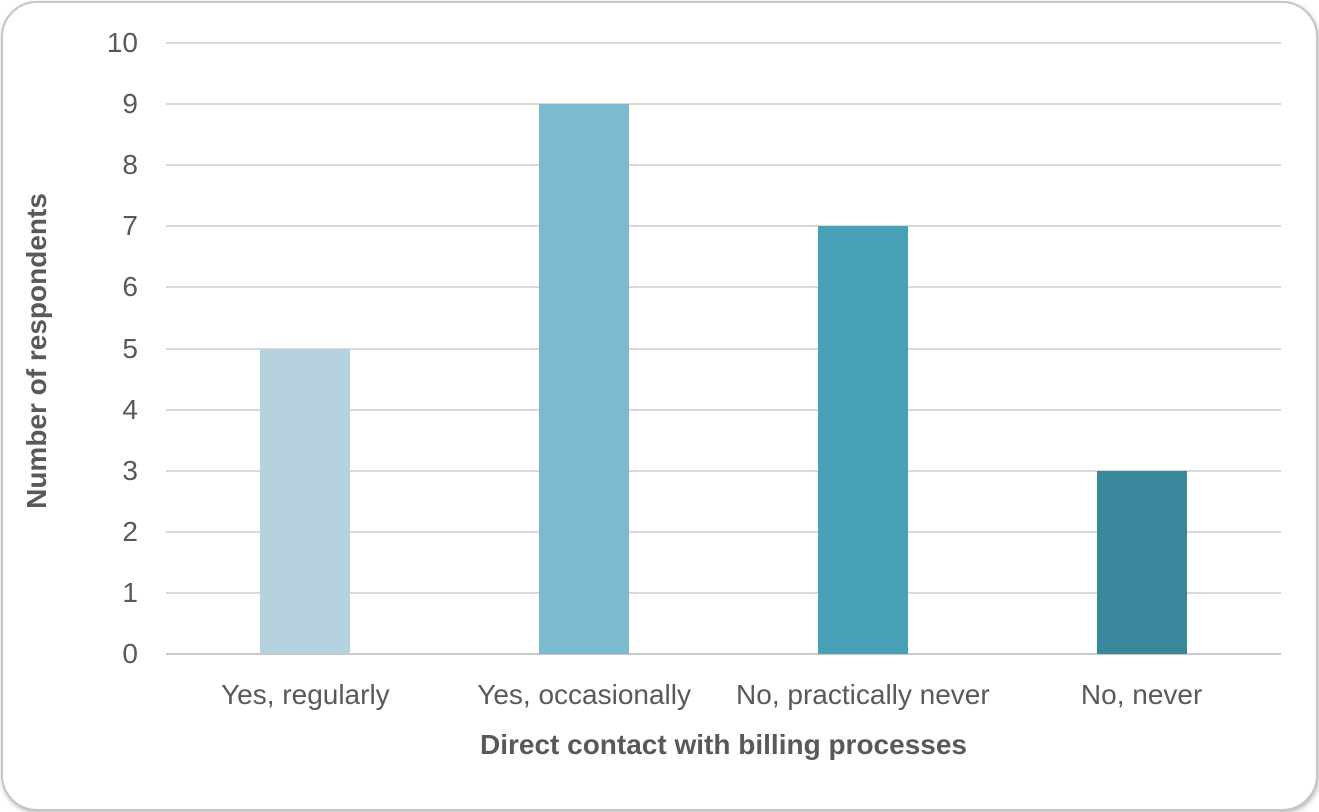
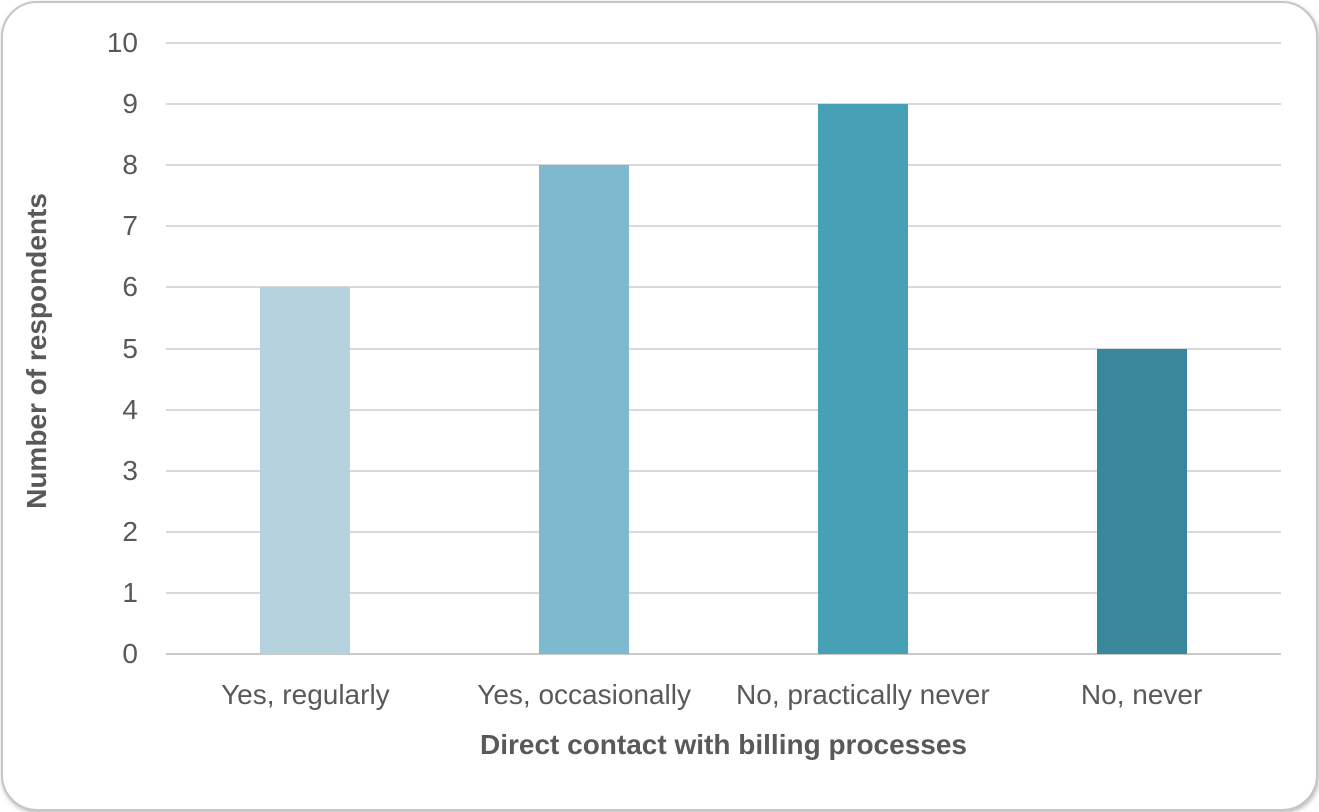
Yes, regularly: 5 -> 6
Yes, occasionally: 9 -> 8
No, practically never: 7 -> 9
No, never: 3 -> 5
